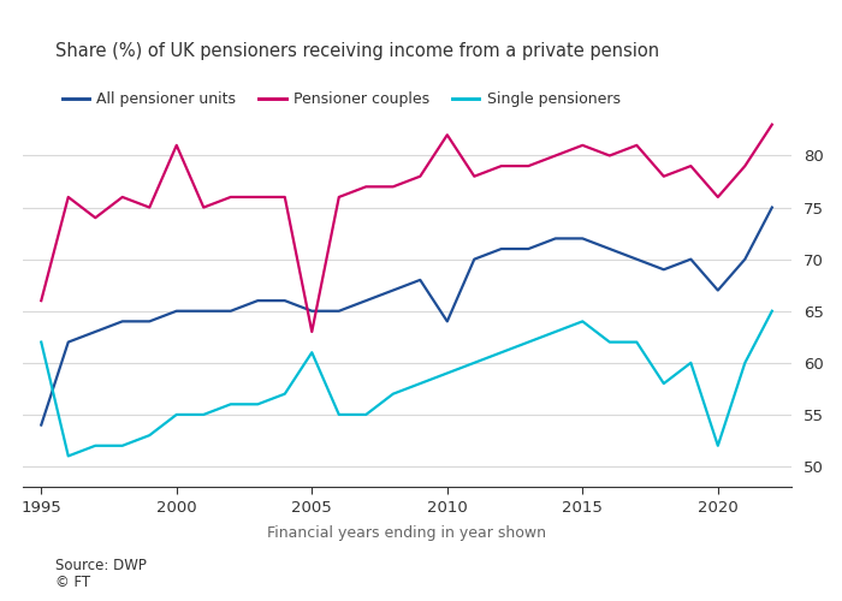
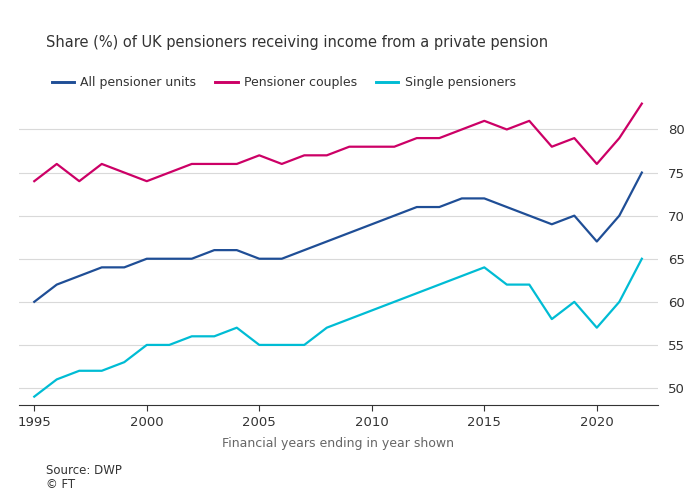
All pensioner units/1995: 54 -> 60
Pensioner couples/1995: 66 -> 74
Single pensioners/1995: 62 -> 49
Pensioner couples/2000: 81 -> 74
Pensioner couples/2005: 63 -> 77
Single pensioners/2005: 61 -> 55
All pensioner units/2010: 64 -> 69
Pensioner couples/2010: 82 -> 78
Single pensioners/2020: 52 -> 57
